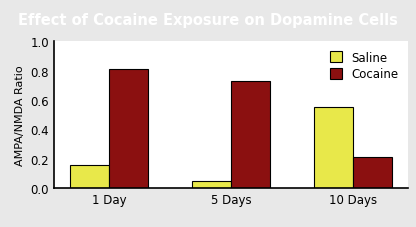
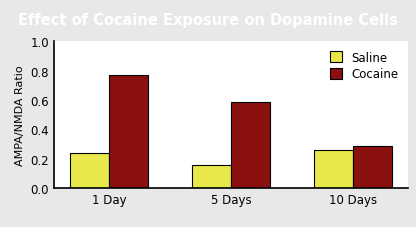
Saline/1 Day: 0.16 -> 0.24
Cocaine/1 Day: 0.81 -> 0.77
Saline/5 Days: 0.05 -> 0.15
Cocaine/5 Days: 0.73 -> 0.58
Saline/10 Days: 0.55 -> 0.26
Cocaine/10 Days: 0.21 -> 0.28
